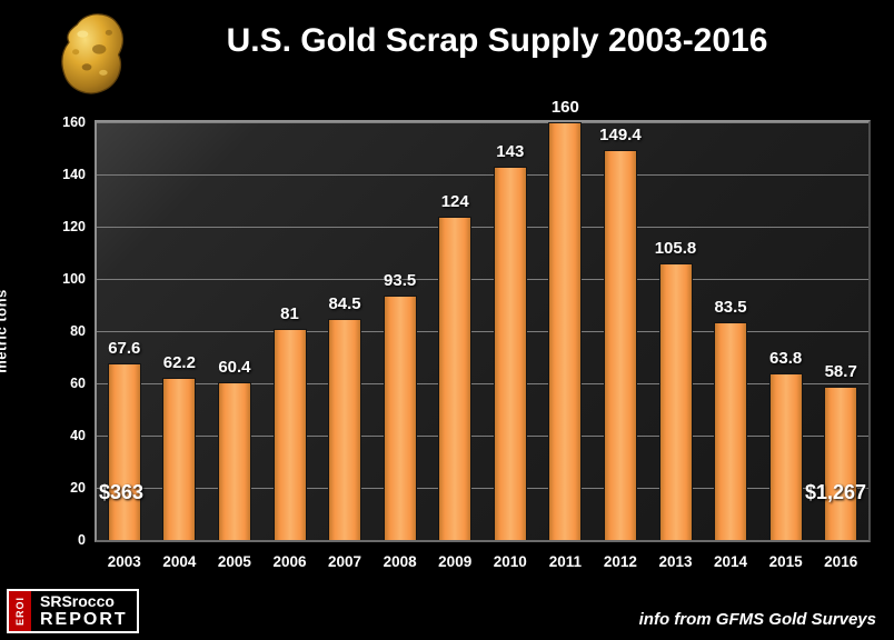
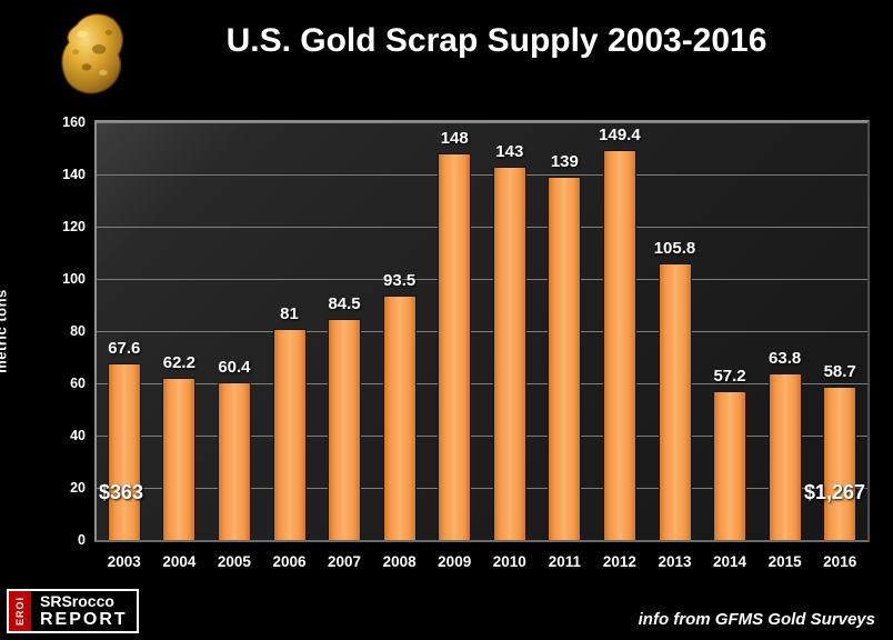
2009: 124 -> 148
2011: 160 -> 139
2014: 83.5 -> 57.2
